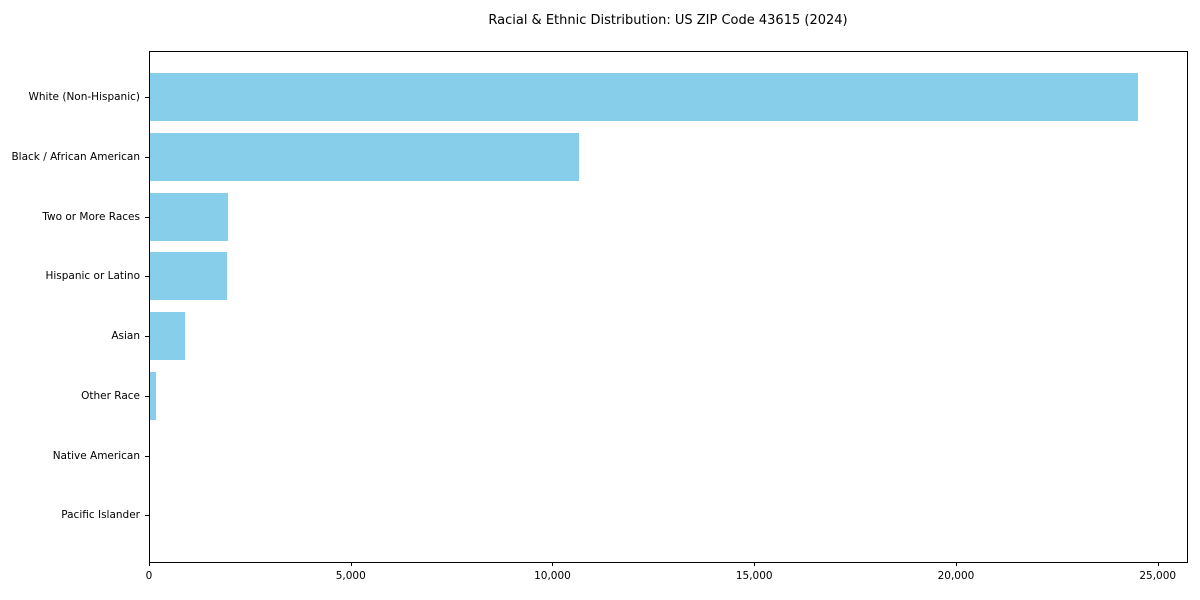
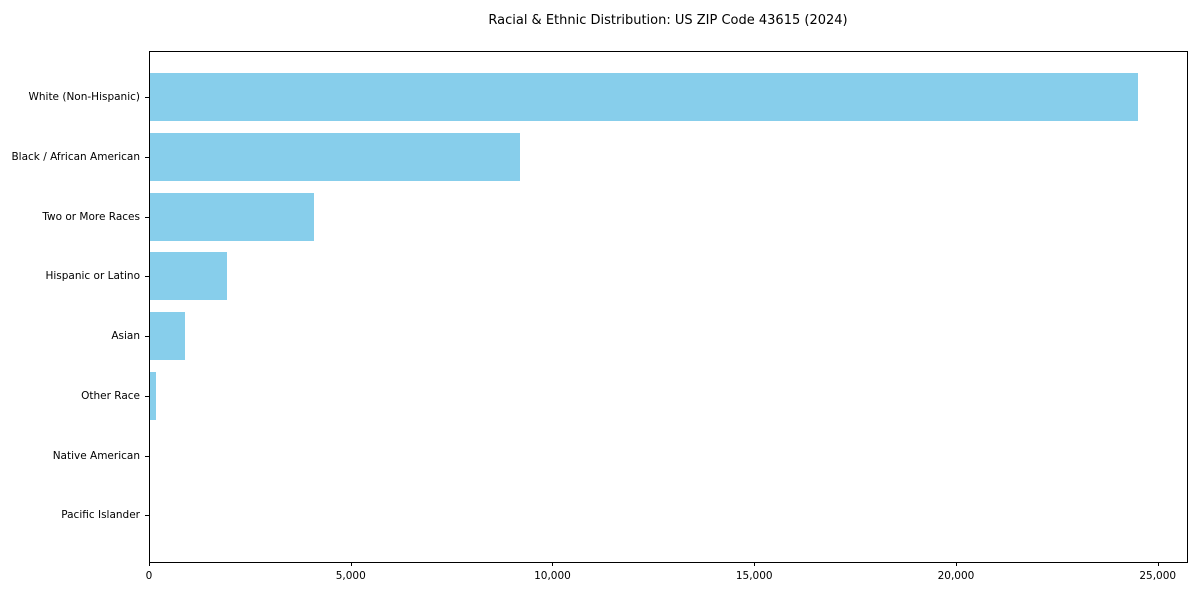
Black / African American: 10600 -> 9200
Two or More Races: 2000 -> 4100
